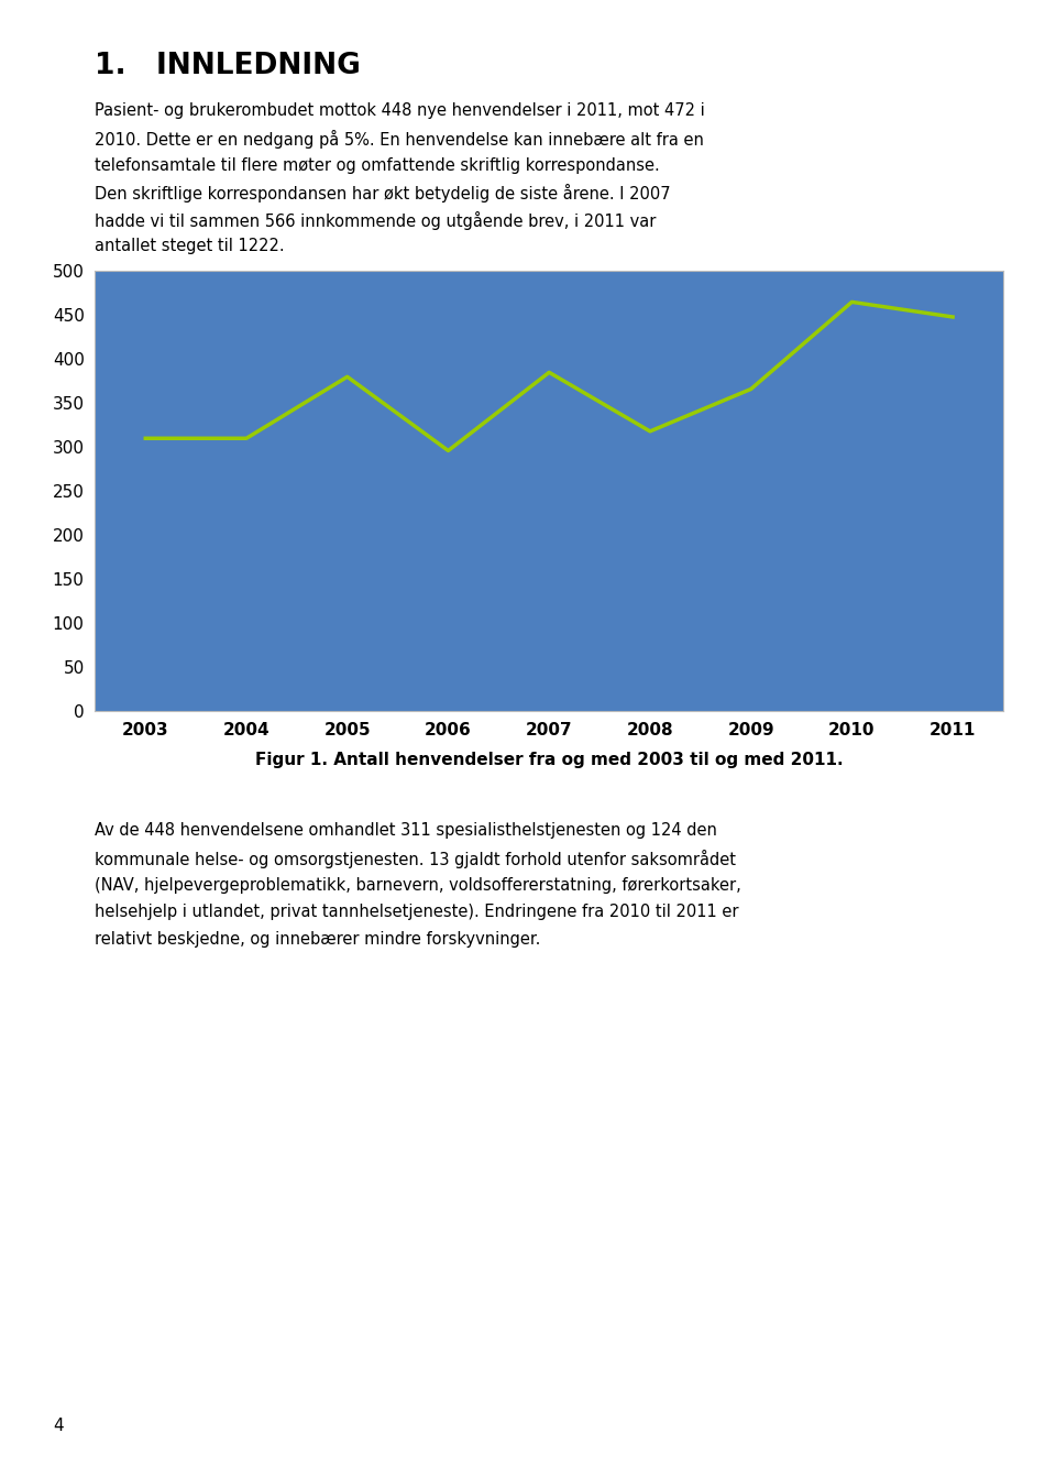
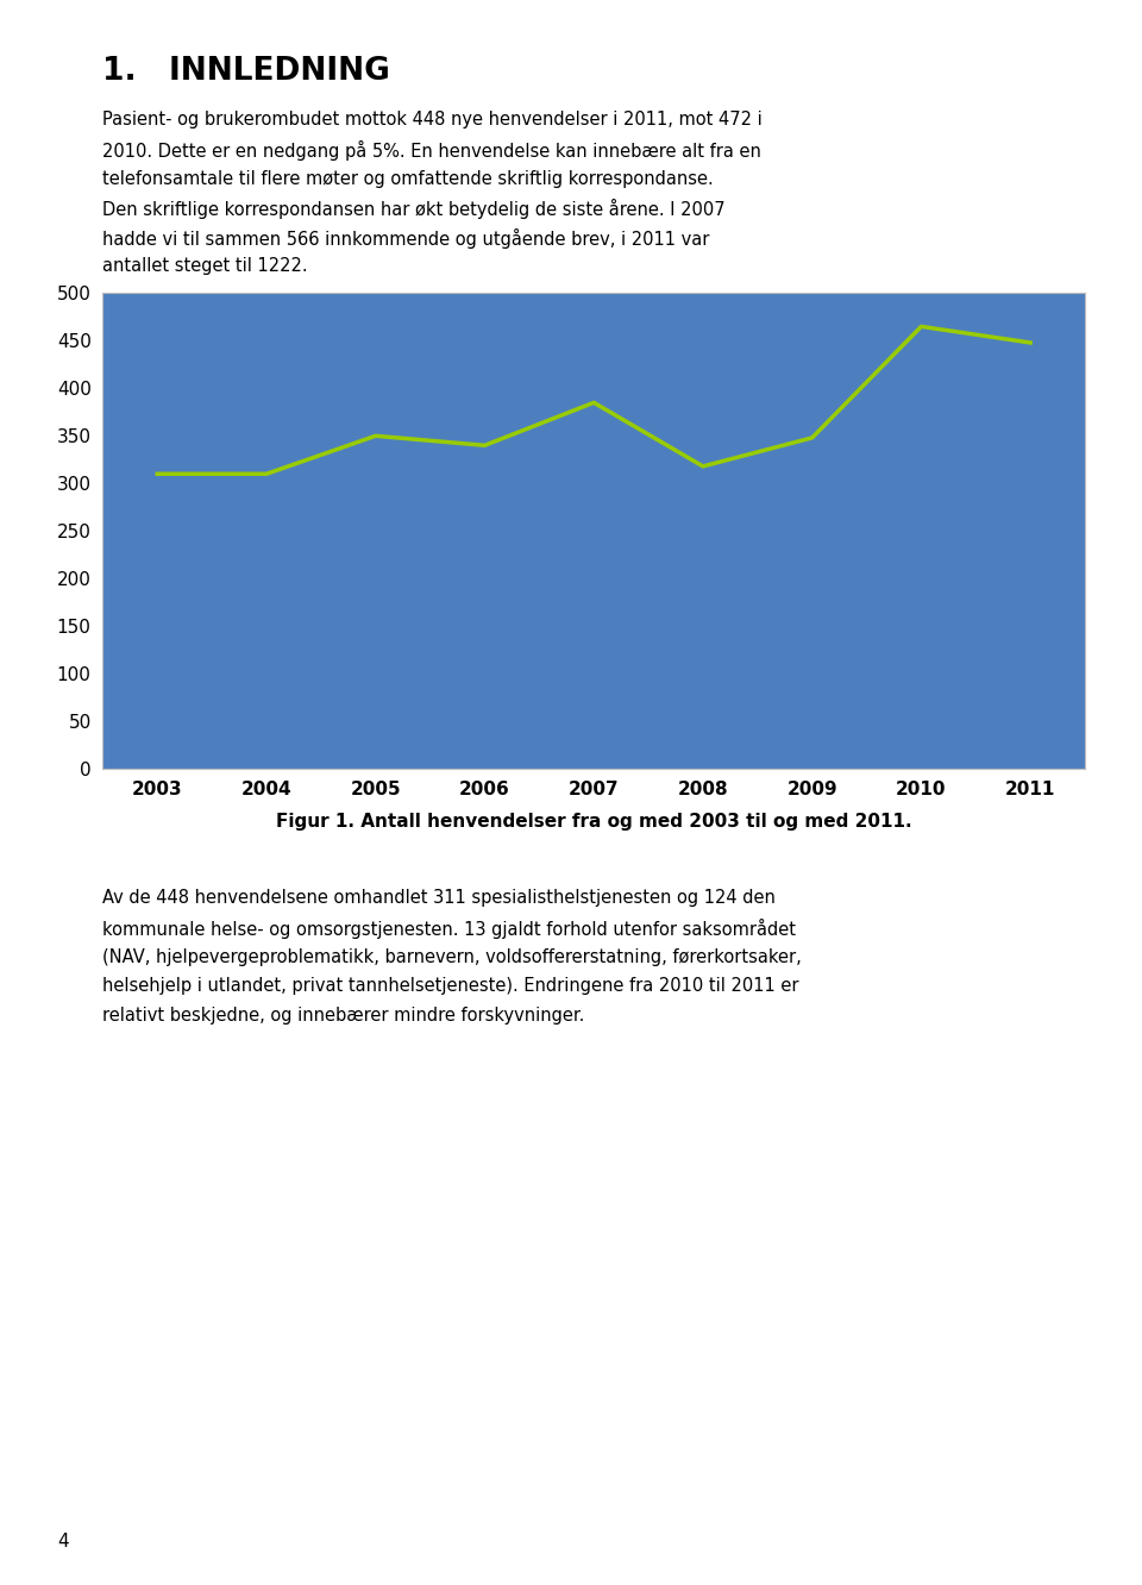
2005: 380 -> 350
2006: 296 -> 340
2009: 366 -> 348
